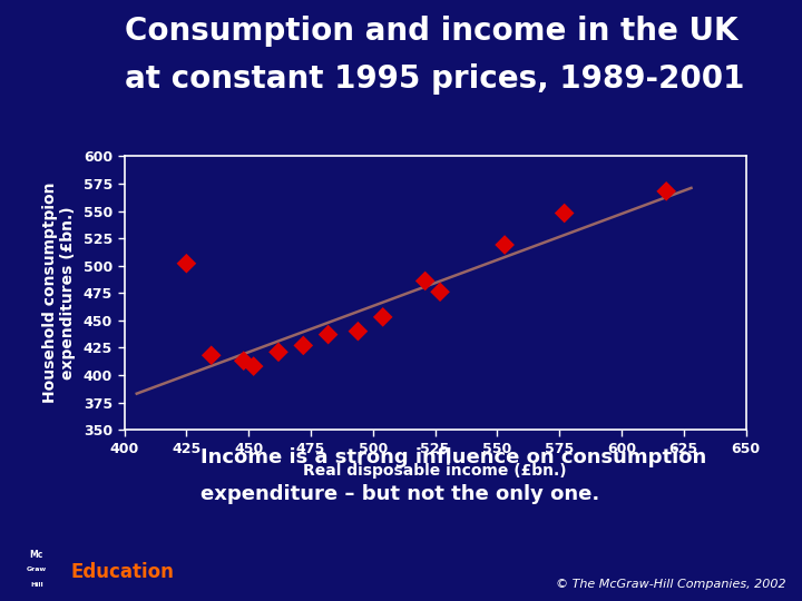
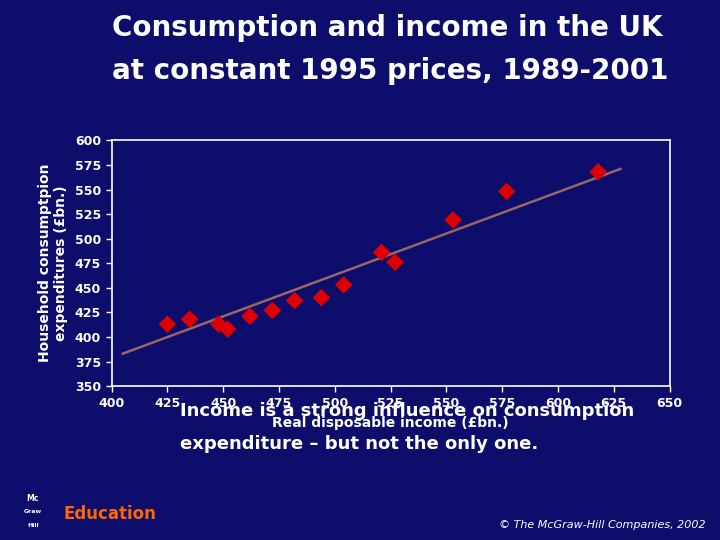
425: 502 -> 413
